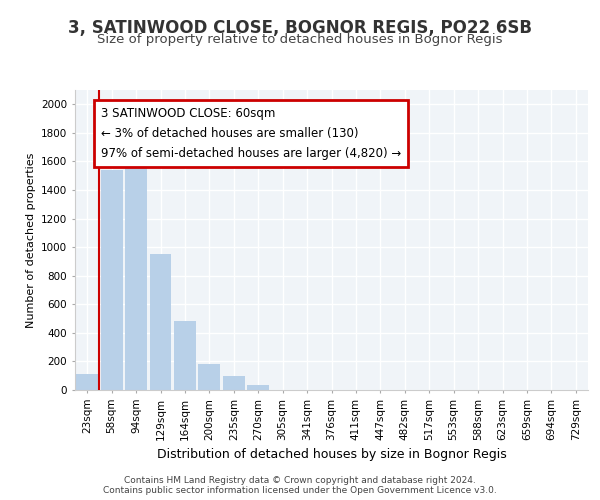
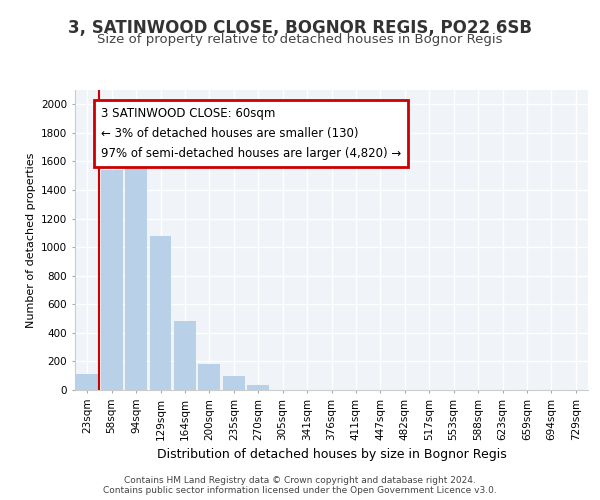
129sqm: 950 -> 1080
